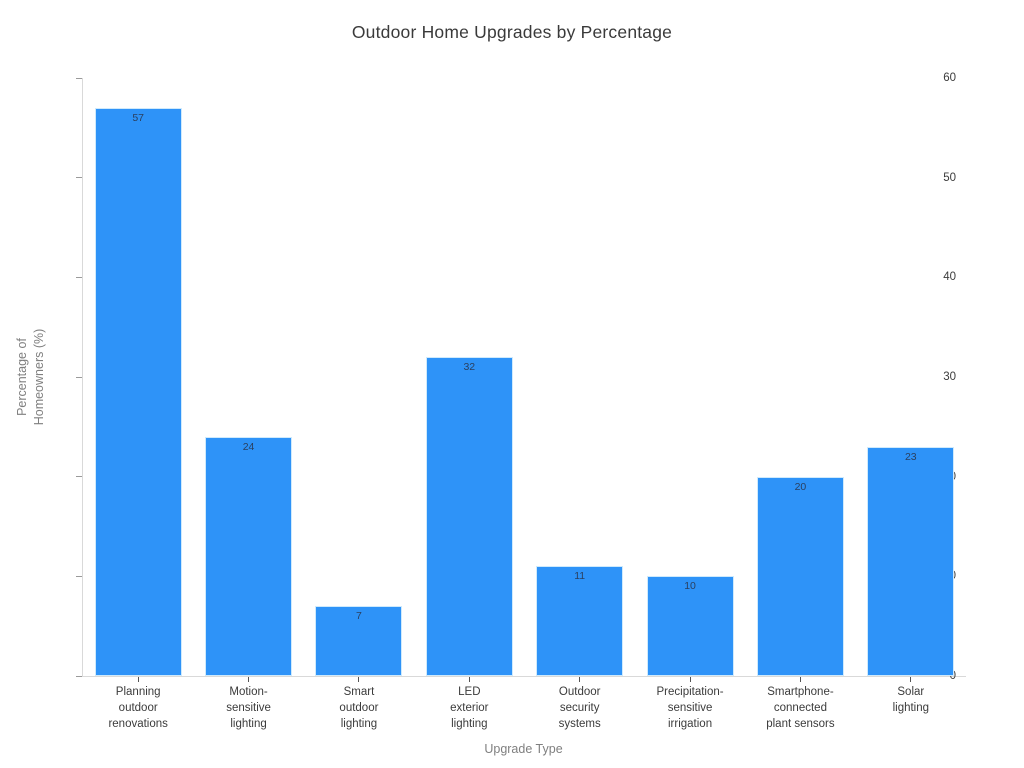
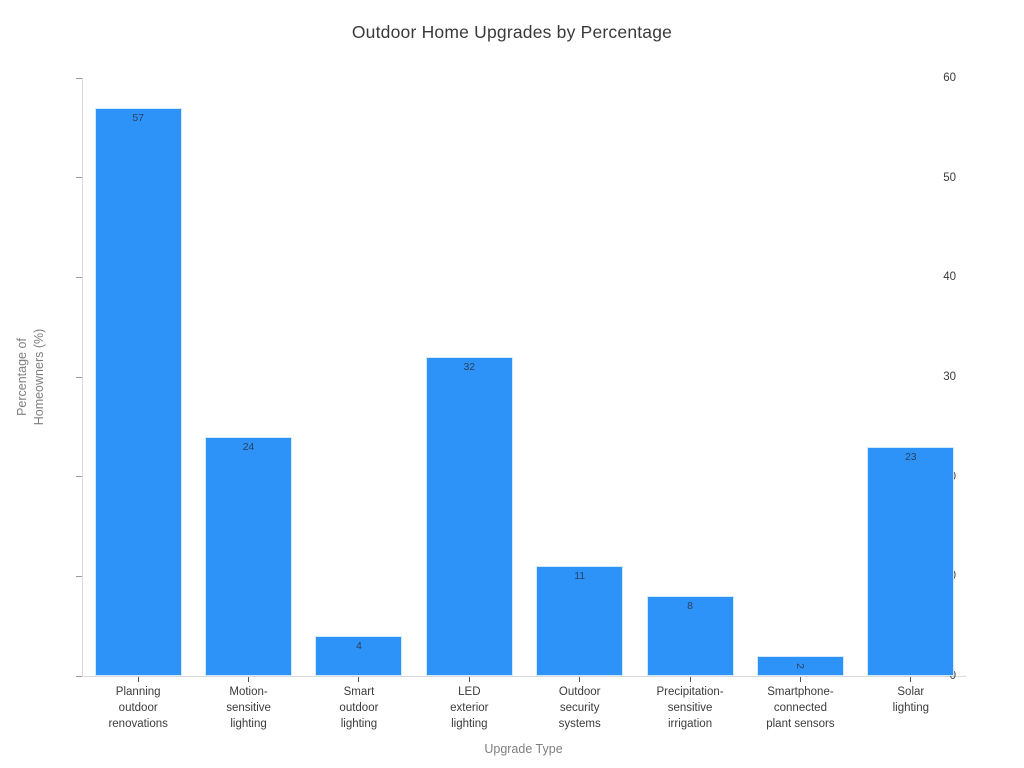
Smart outdoor lighting: 7 -> 4
Precipitation-sensitive irrigation: 10 -> 8
Smartphone-connected plant sensors: 20 -> 2
